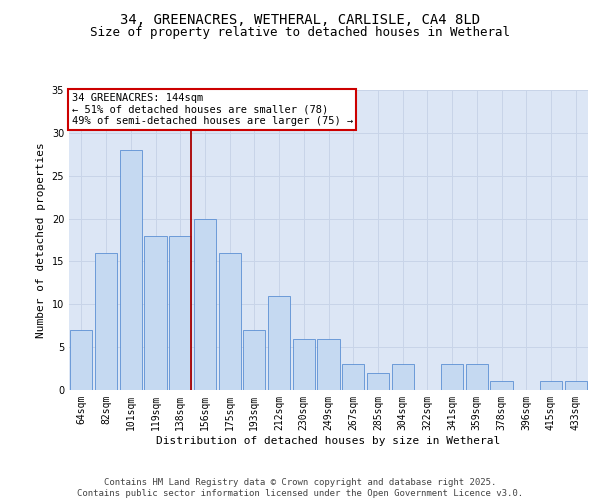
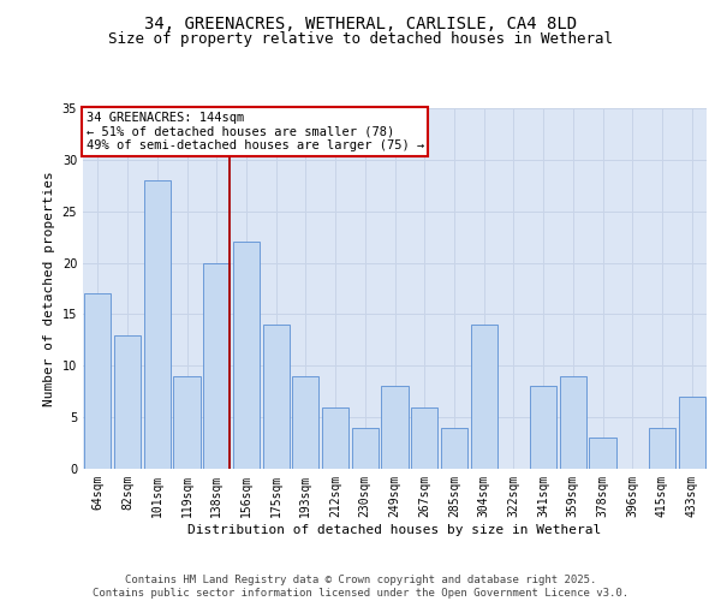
64sqm: 7 -> 17
82sqm: 16 -> 13
119sqm: 18 -> 9
138sqm: 18 -> 20
156sqm: 20 -> 22
175sqm: 16 -> 14
193sqm: 7 -> 9
212sqm: 11 -> 6
230sqm: 6 -> 4
249sqm: 6 -> 8
267sqm: 3 -> 6
285sqm: 2 -> 4
304sqm: 3 -> 14
341sqm: 3 -> 8
359sqm: 3 -> 9
378sqm: 1 -> 3
415sqm: 1 -> 4
433sqm: 1 -> 7
